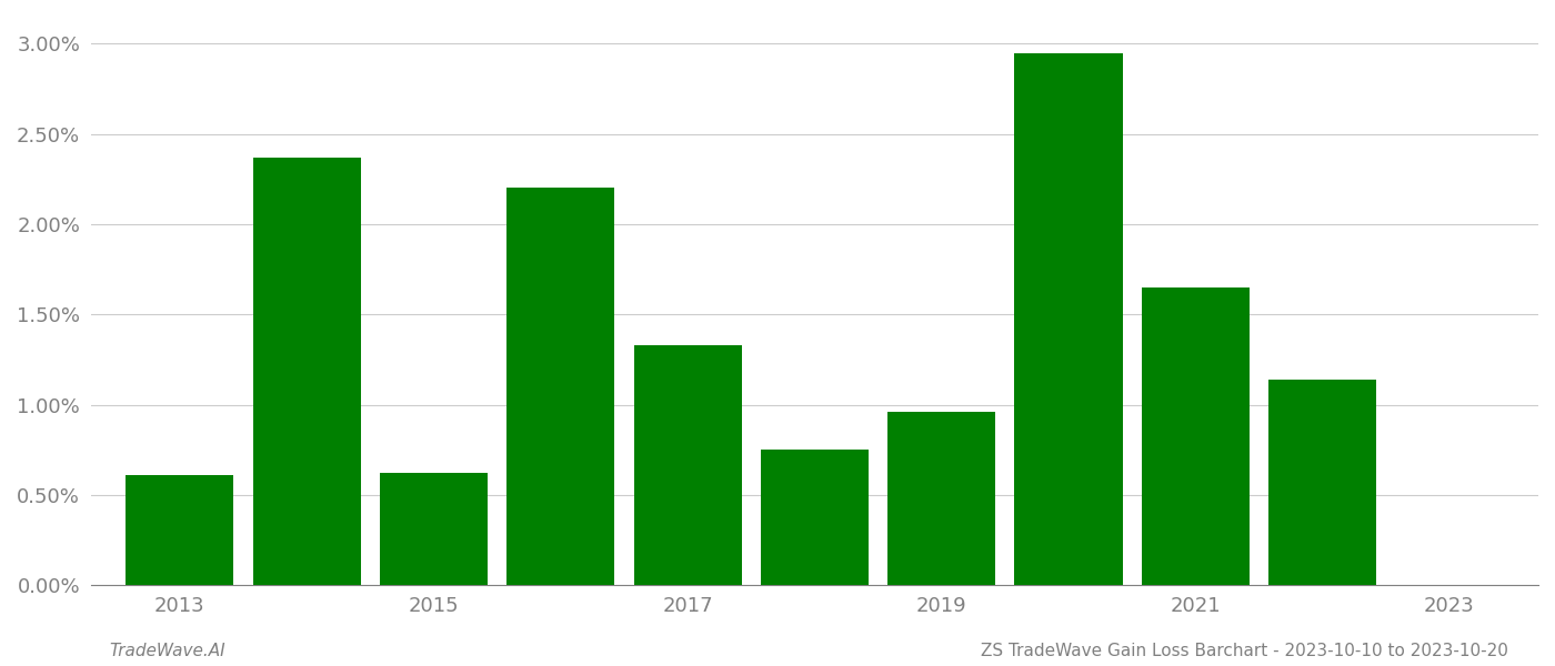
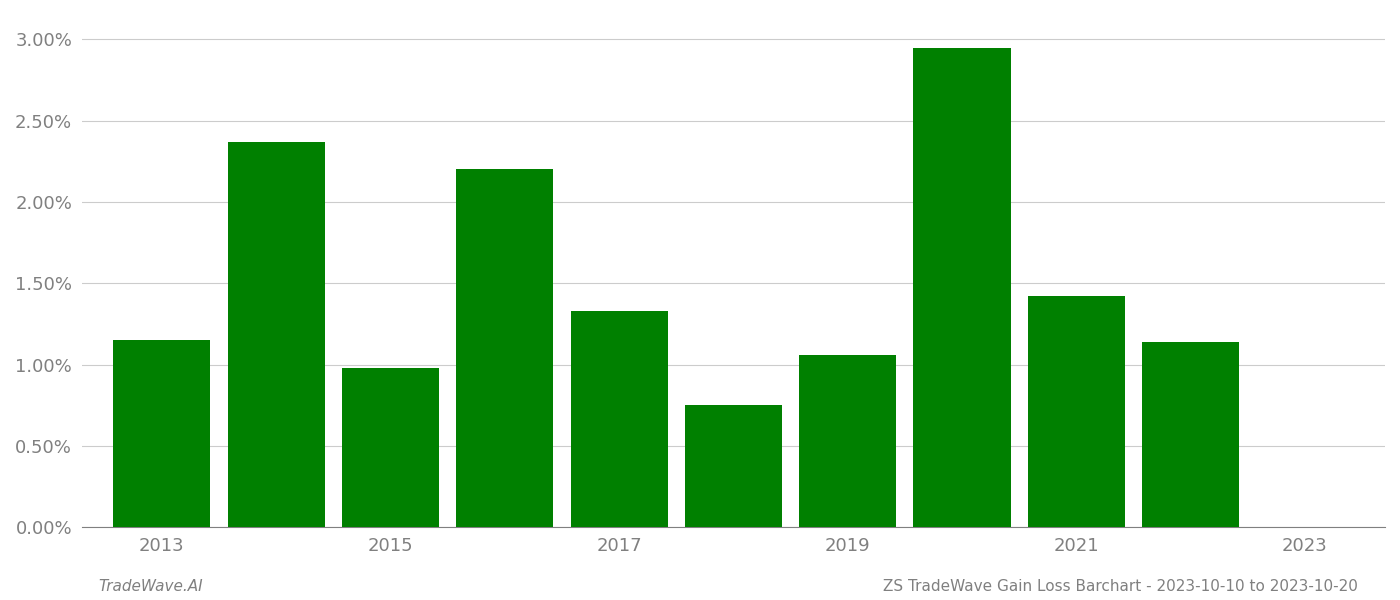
2013: 0.61% -> 1.15%
2015: 0.62% -> 0.98%
2019: 0.96% -> 1.06%
2021: 1.65% -> 1.42%
